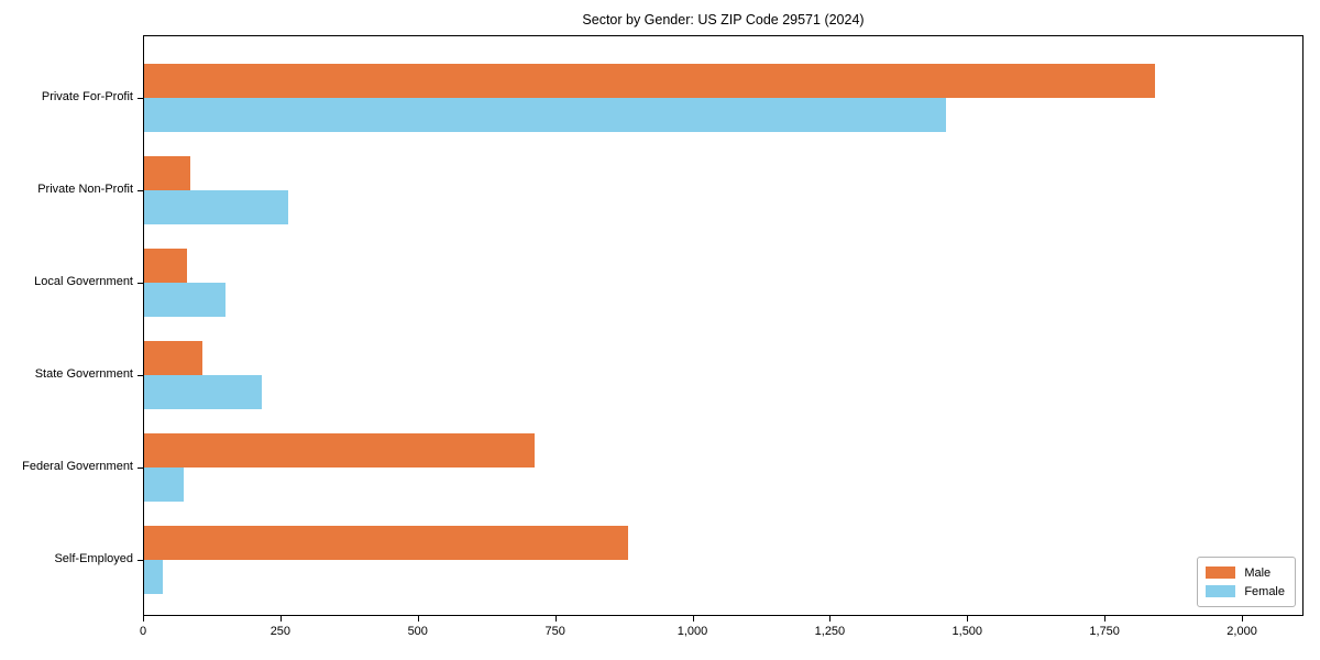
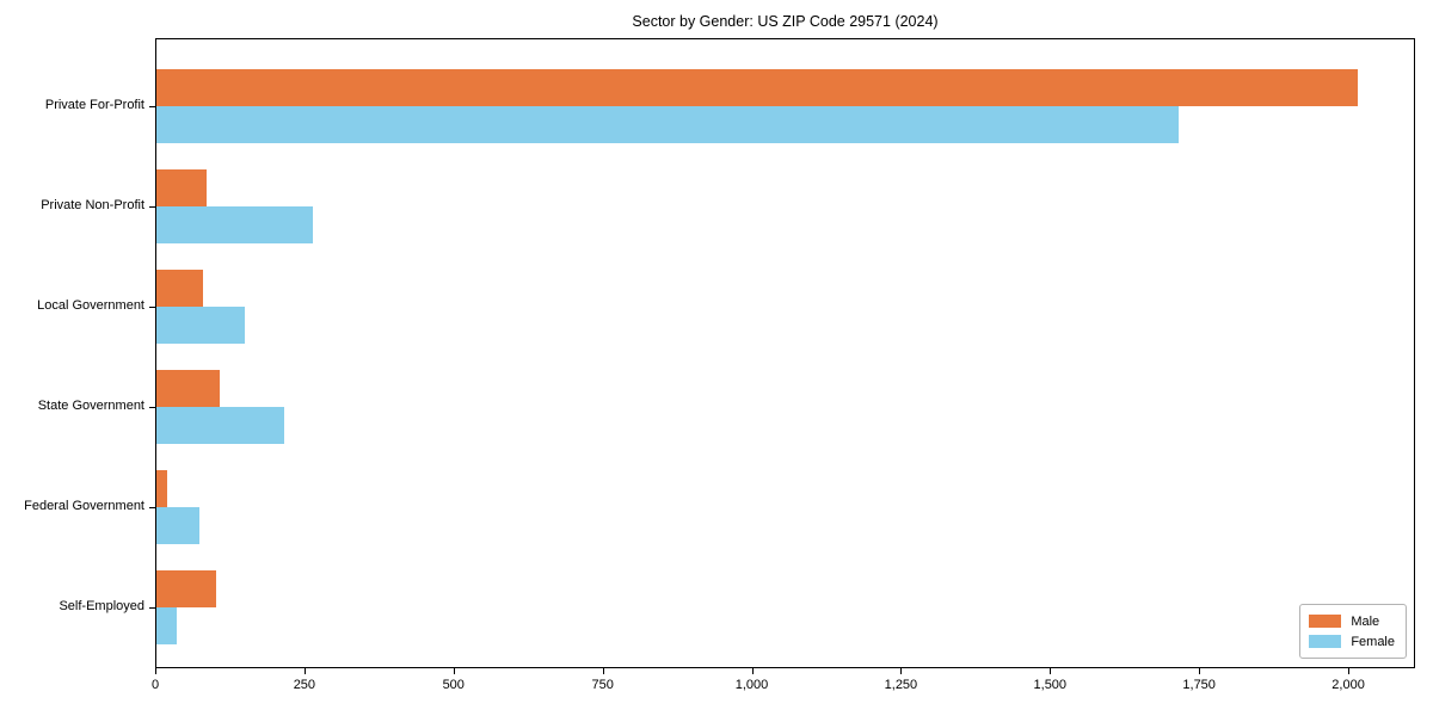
Male/Private For-Profit: 1840 -> 2010
Female/Private For-Profit: 1460 -> 1710
Male/Federal Government: 710 -> 20
Male/Self-Employed: 880 -> 100
